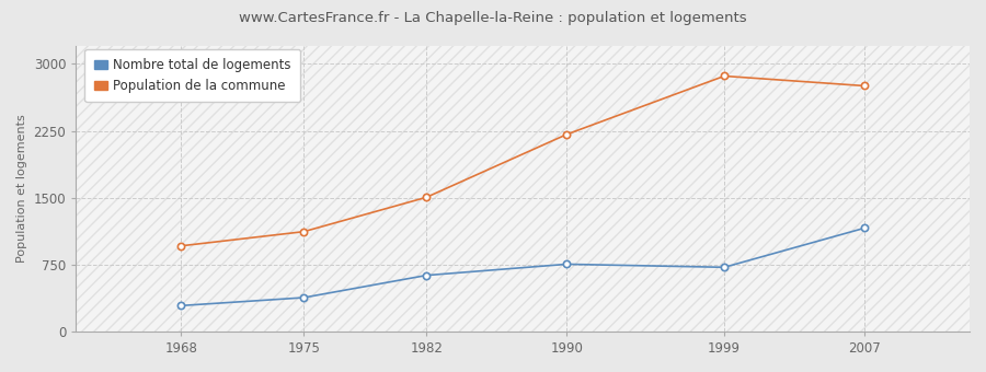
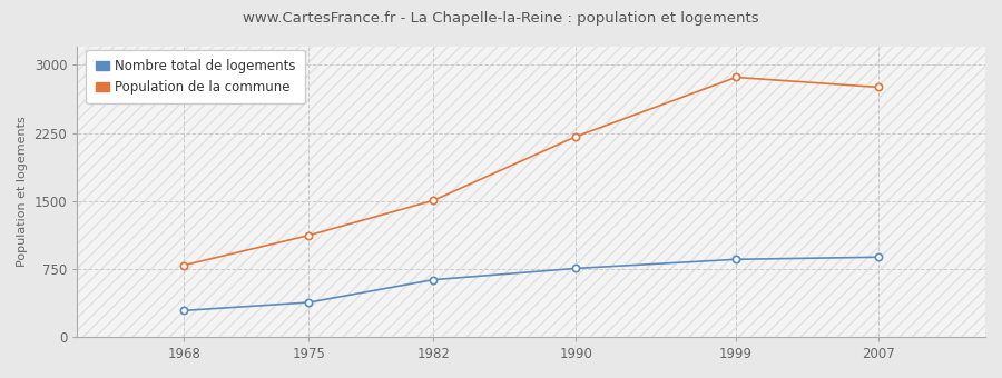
Population de la commune/1968: 960 -> 790
Nombre total de logements/1999: 720 -> 860
Nombre total de logements/2007: 1160 -> 880
